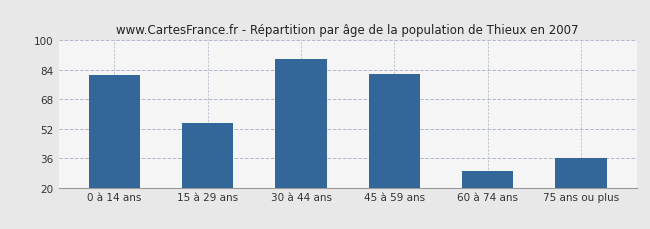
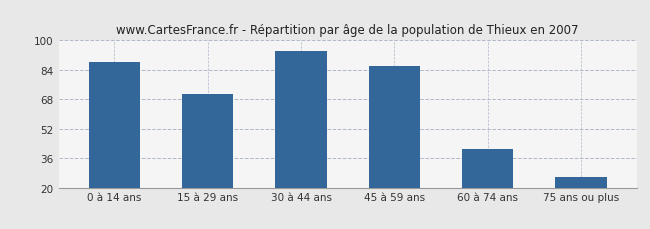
0 à 14 ans: 81 -> 88
15 à 29 ans: 55 -> 71
30 à 44 ans: 90 -> 94
45 à 59 ans: 82 -> 86
60 à 74 ans: 29 -> 41
75 ans ou plus: 36 -> 26
